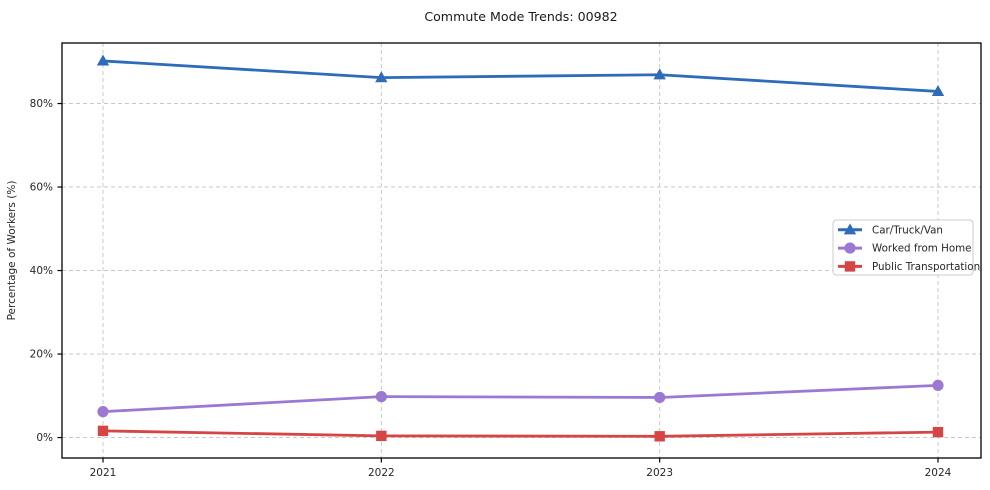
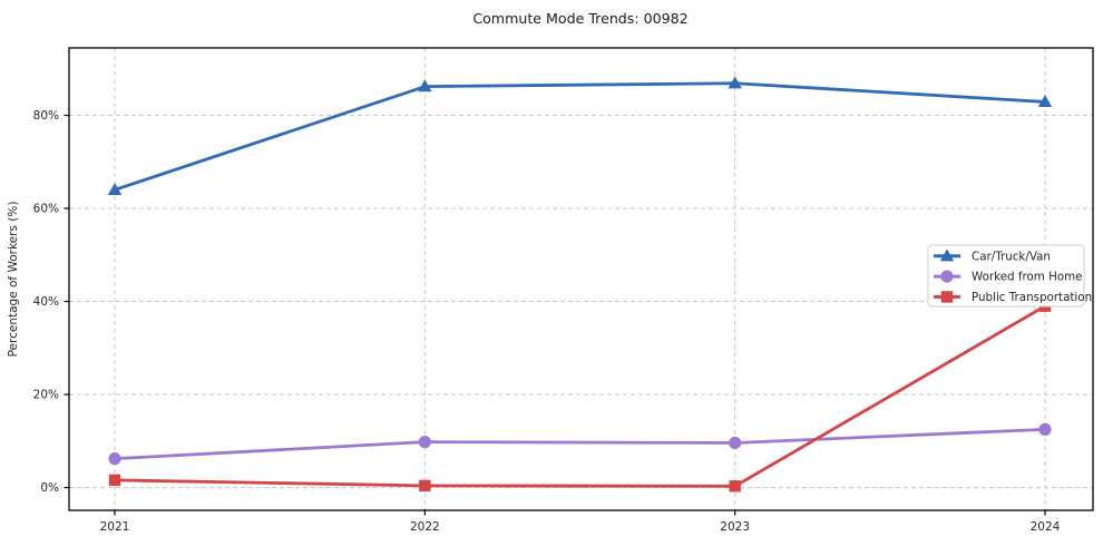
Car/Truck/Van/2021: 90% -> 64%
Public Transportation/2024: 1% -> 39%
